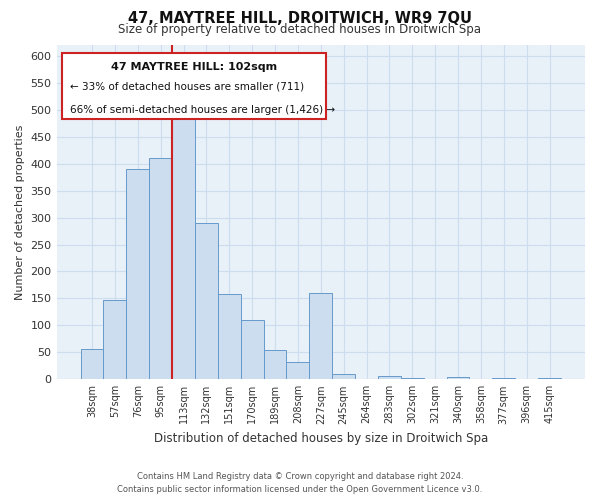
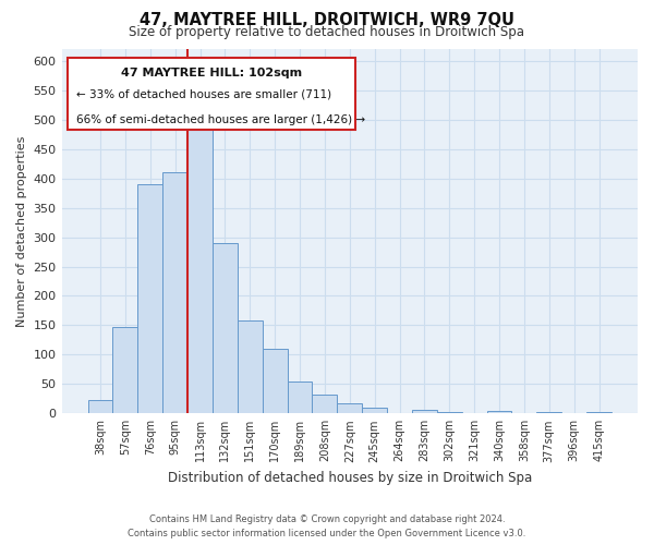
38sqm: 56 -> 22
227sqm: 160 -> 18
